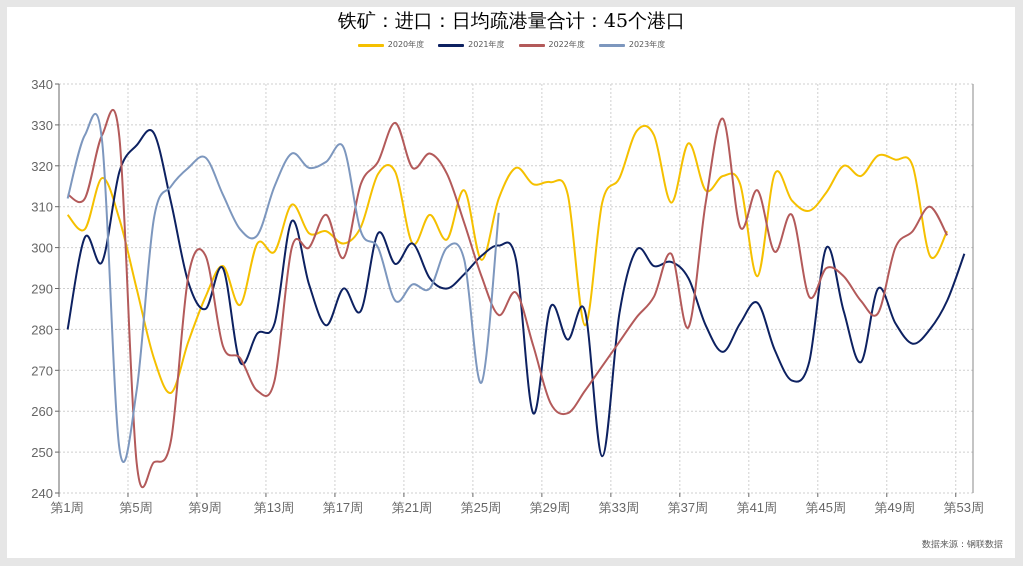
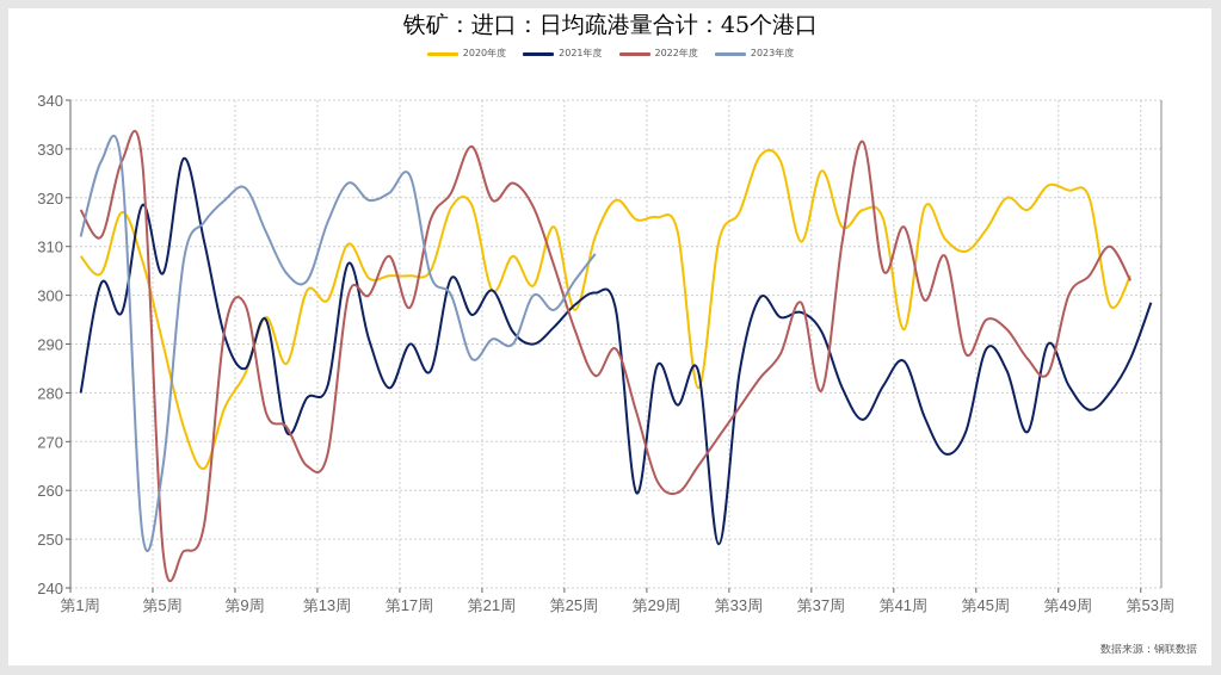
2022年度/第1周: 313 -> 318
2021年度/第5周: 325 -> 304
2020年度/第9周: 288 -> 284
2020年度/第17周: 301 -> 304
2023年度/第25周: 267 -> 303
2021年度/第45周: 300 -> 289
